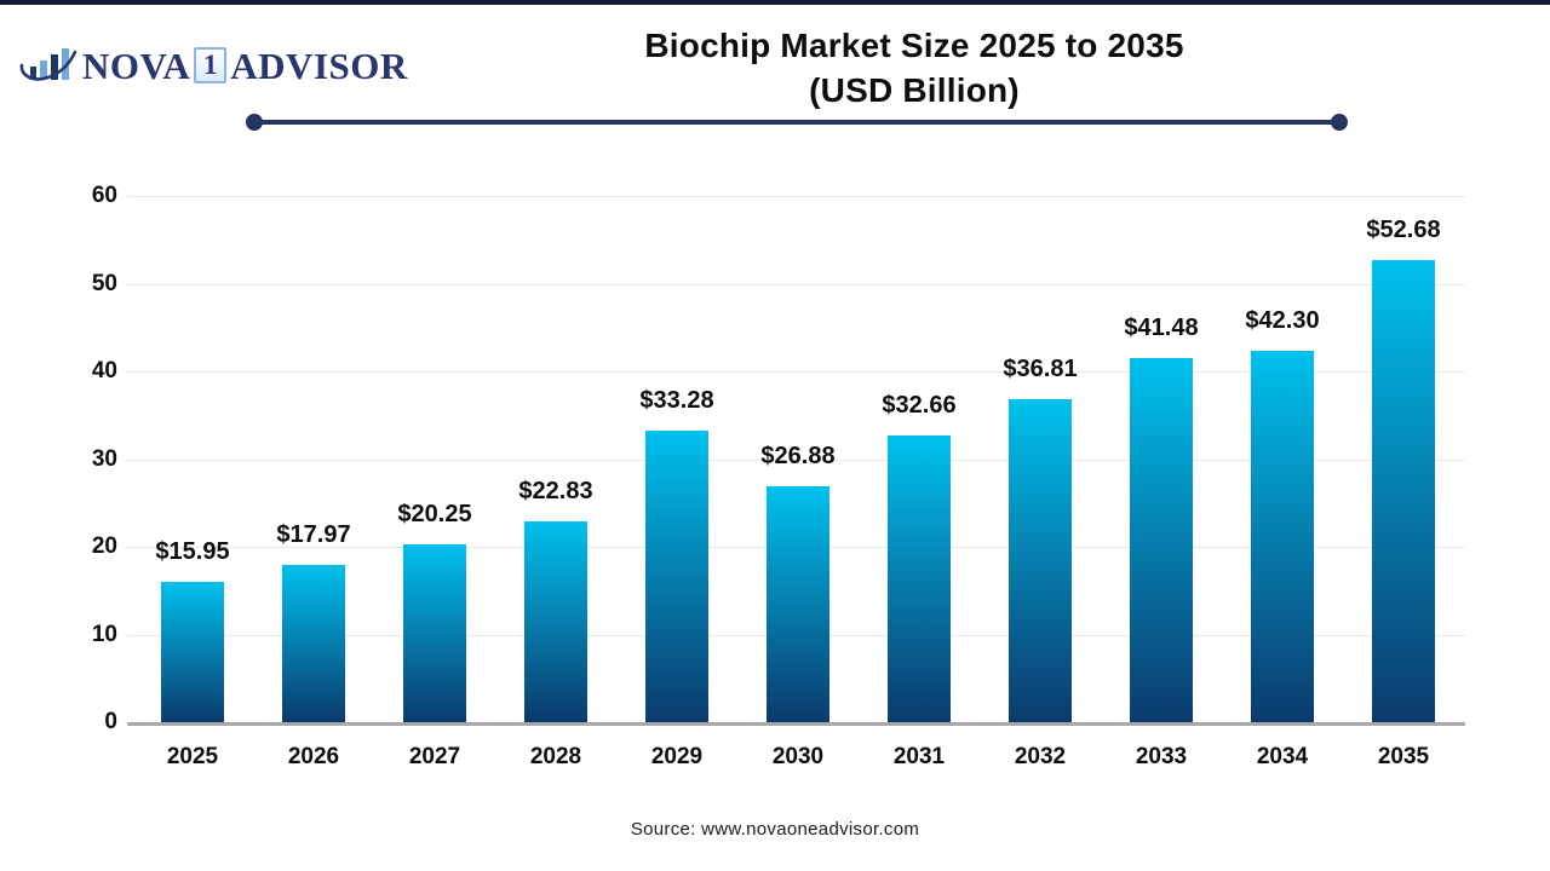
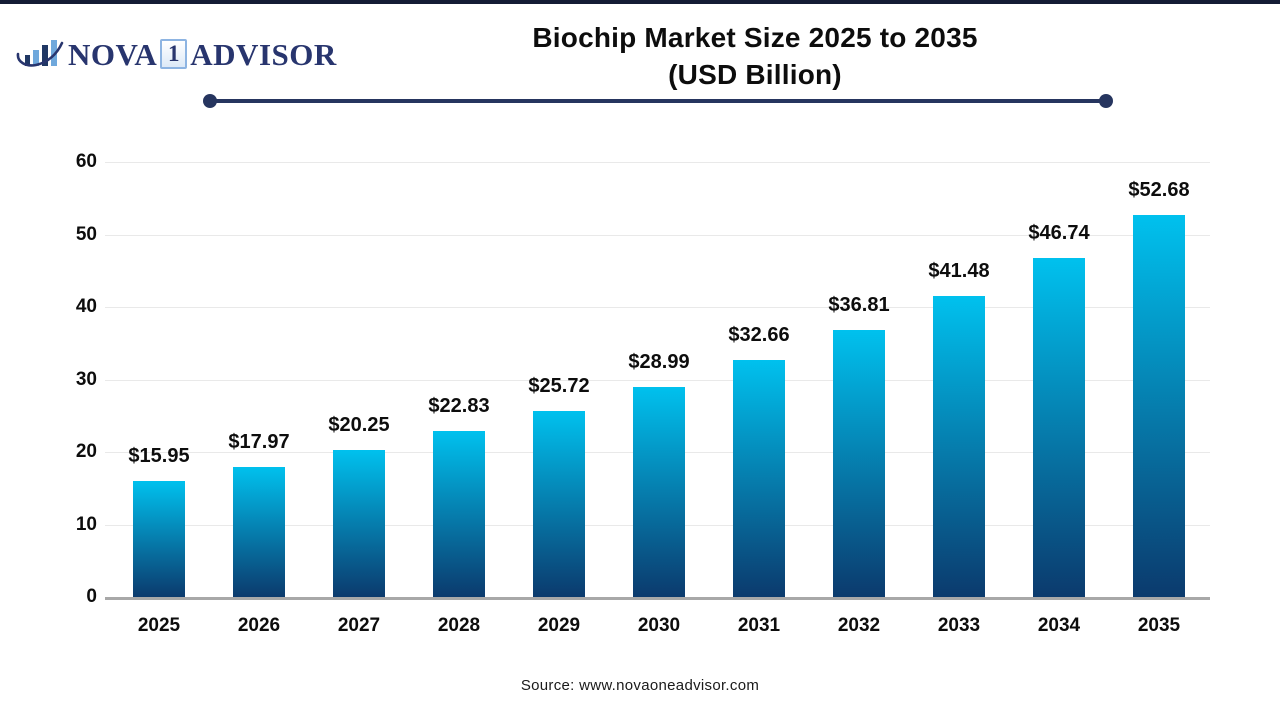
2029: $33.28 -> $25.72
2030: $26.88 -> $28.99
2034: $42.30 -> $46.74
